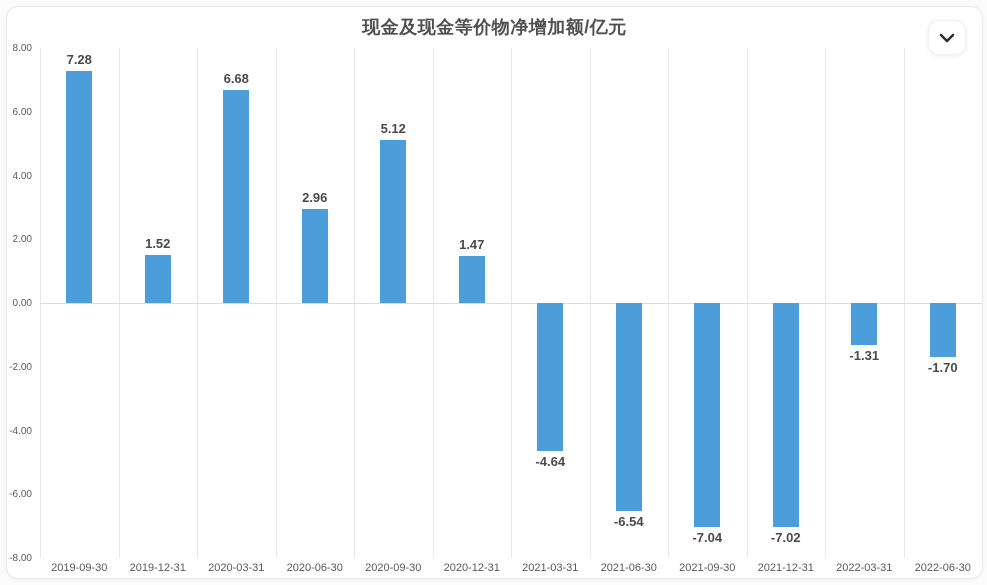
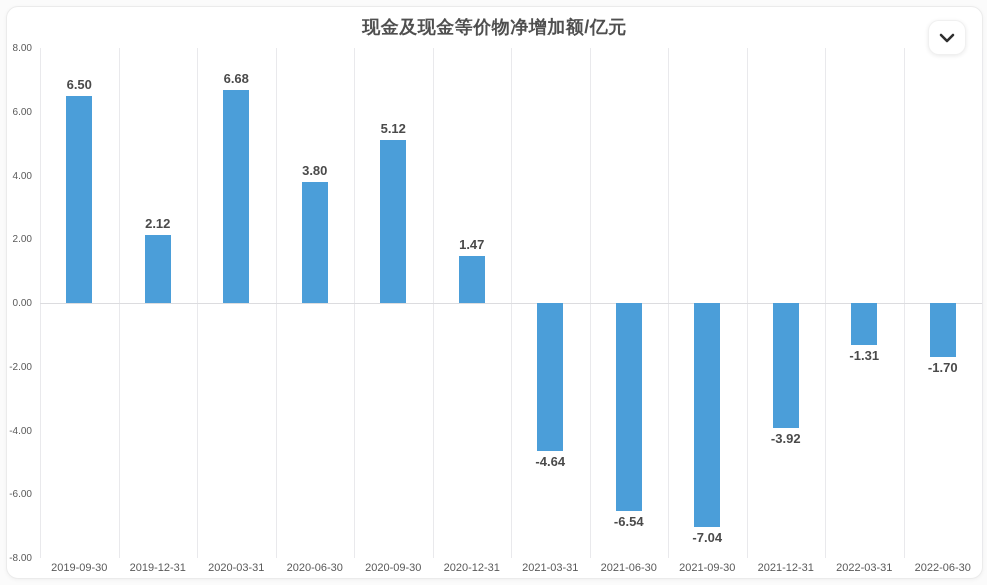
2019-09-30: 7.28 -> 6.50
2019-12-31: 1.52 -> 2.12
2020-06-30: 2.96 -> 3.80
2021-12-31: -7.02 -> -3.92
